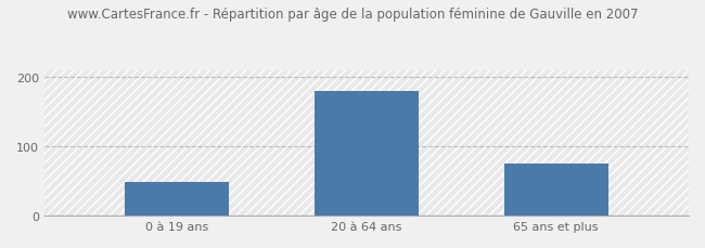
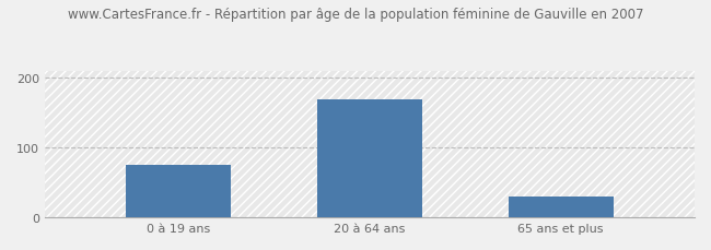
0 à 19 ans: 48 -> 75
20 à 64 ans: 180 -> 170
65 ans et plus: 76 -> 30
